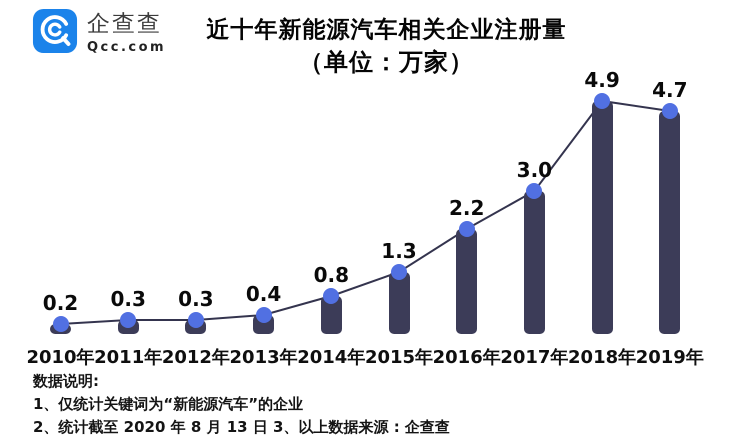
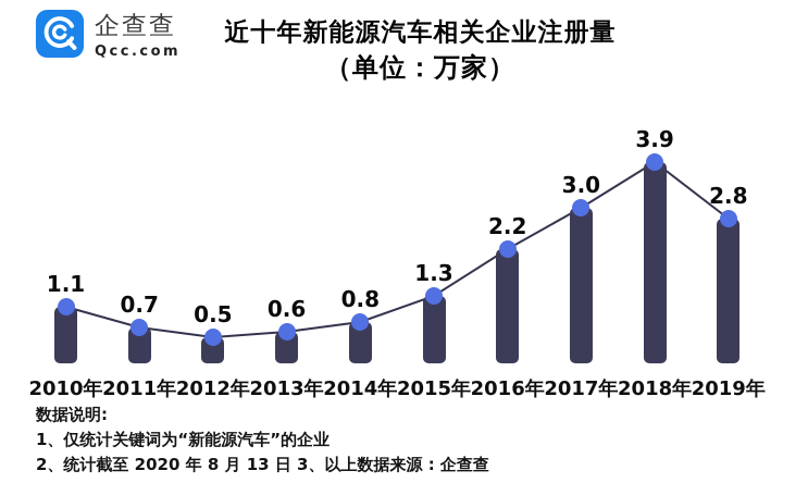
2010年: 0.2 -> 1.1
2011年: 0.3 -> 0.7
2012年: 0.3 -> 0.5
2013年: 0.4 -> 0.6
2018年: 4.9 -> 3.9
2019年: 4.7 -> 2.8
